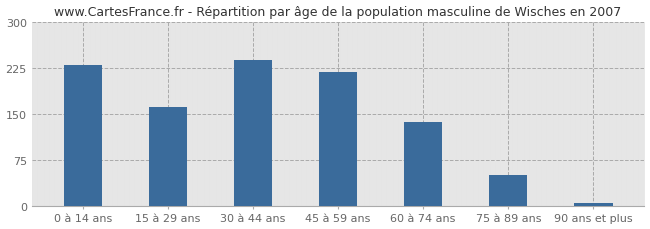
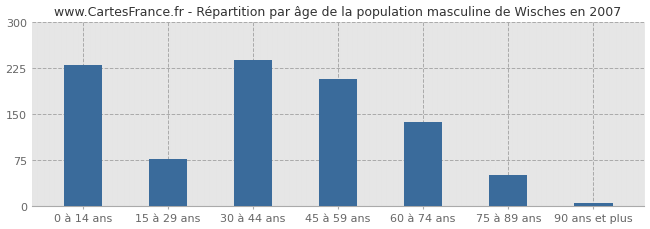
15 à 29 ans: 161 -> 76
45 à 59 ans: 218 -> 206
